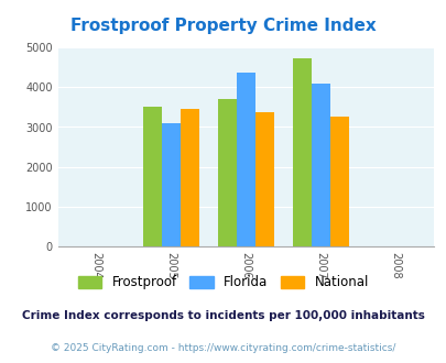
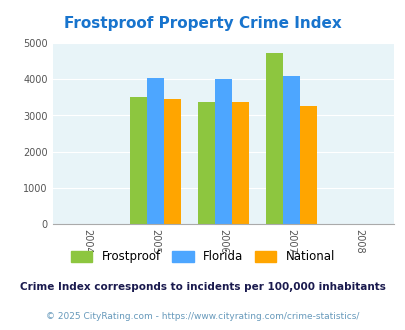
Florida/2005: 3100 -> 4020
Frostproof/2006: 3700 -> 3380
Florida/2006: 4350 -> 4000
